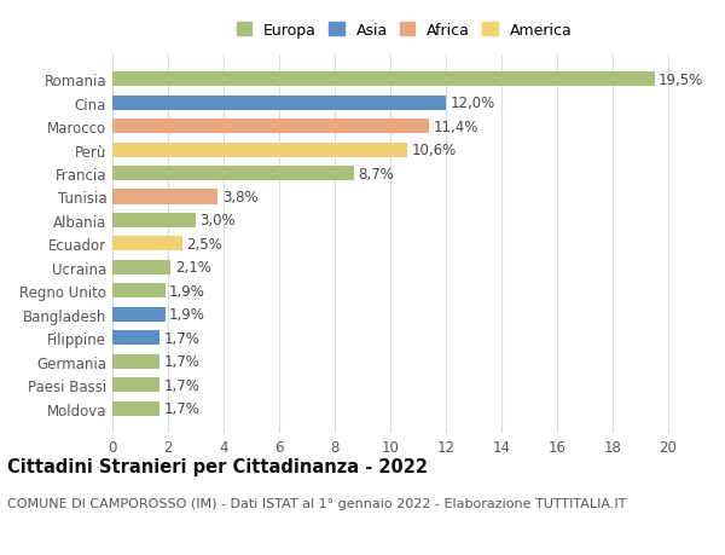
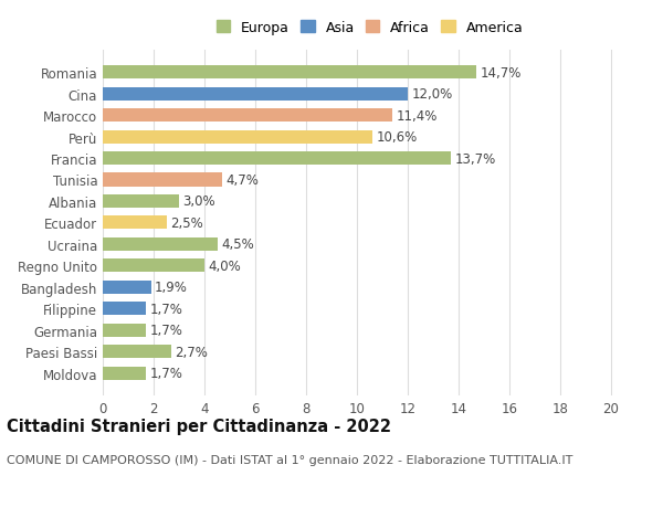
Romania: 19,5% -> 14,7%
Francia: 8,7% -> 13,7%
Tunisia: 3,8% -> 4,7%
Ucraina: 2,1% -> 4,5%
Regno Unito: 1,9% -> 4,0%
Paesi Bassi: 1,7% -> 2,7%
